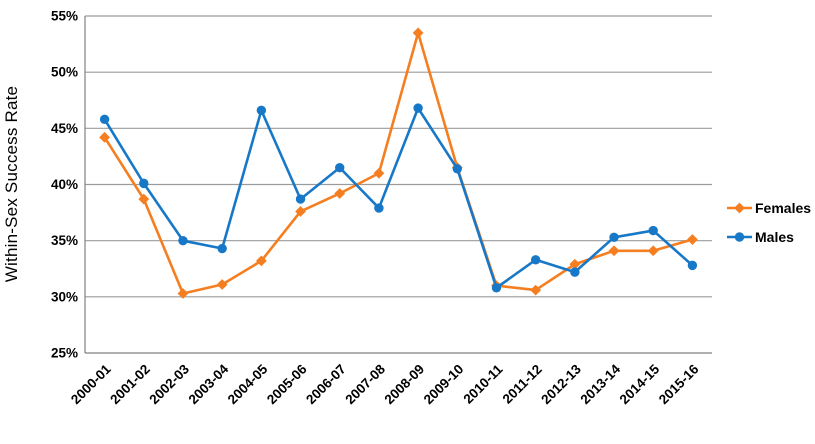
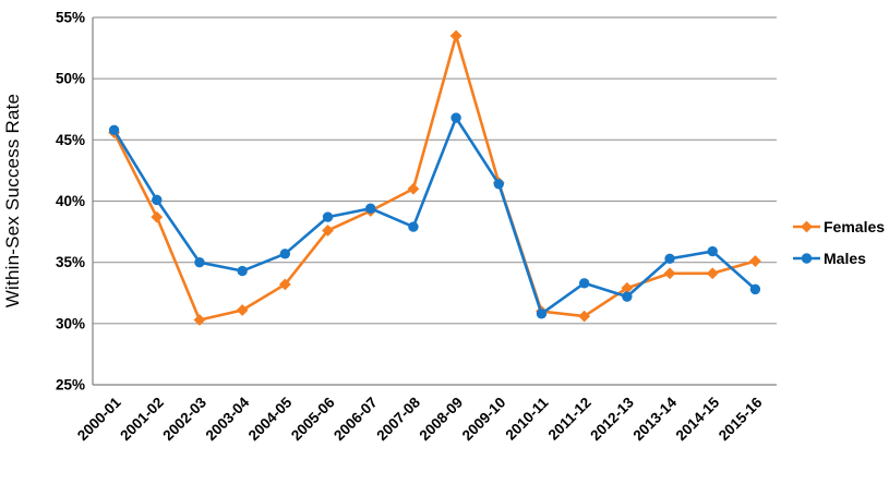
Females/2000-01: 44.2% -> 45.6%
Males/2004-05: 46.6% -> 35.7%
Males/2006-07: 41.5% -> 39.4%
